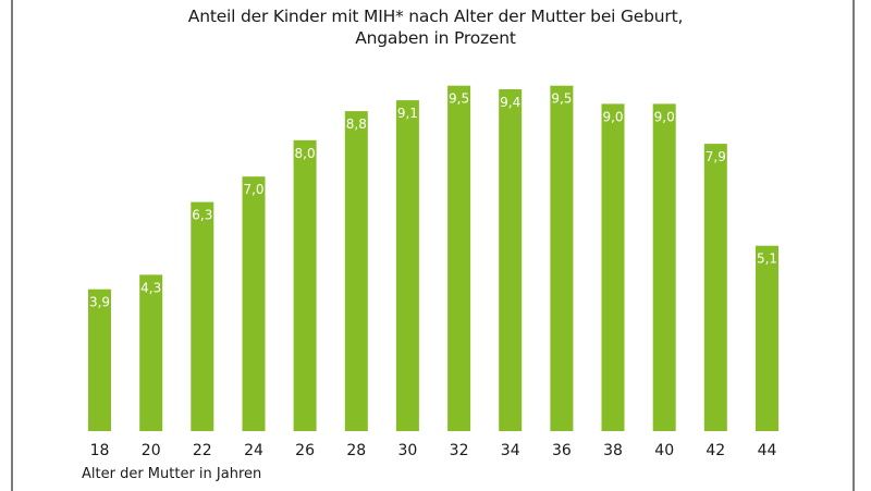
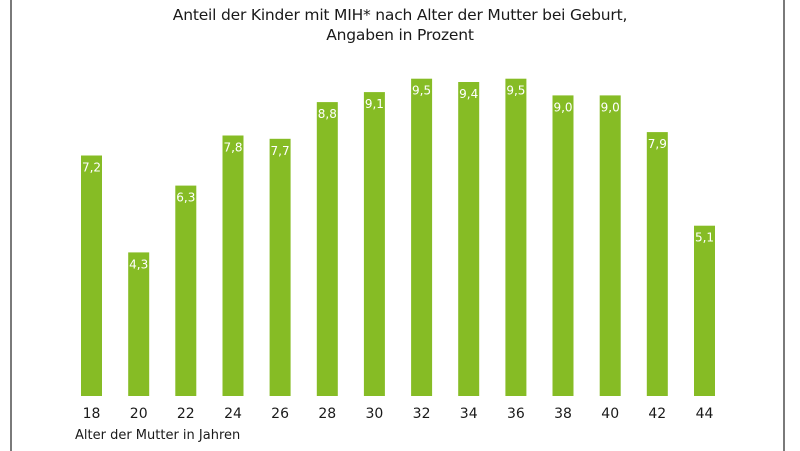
18: 3,9 -> 7,2
24: 7,0 -> 7,8
26: 8,0 -> 7,7
